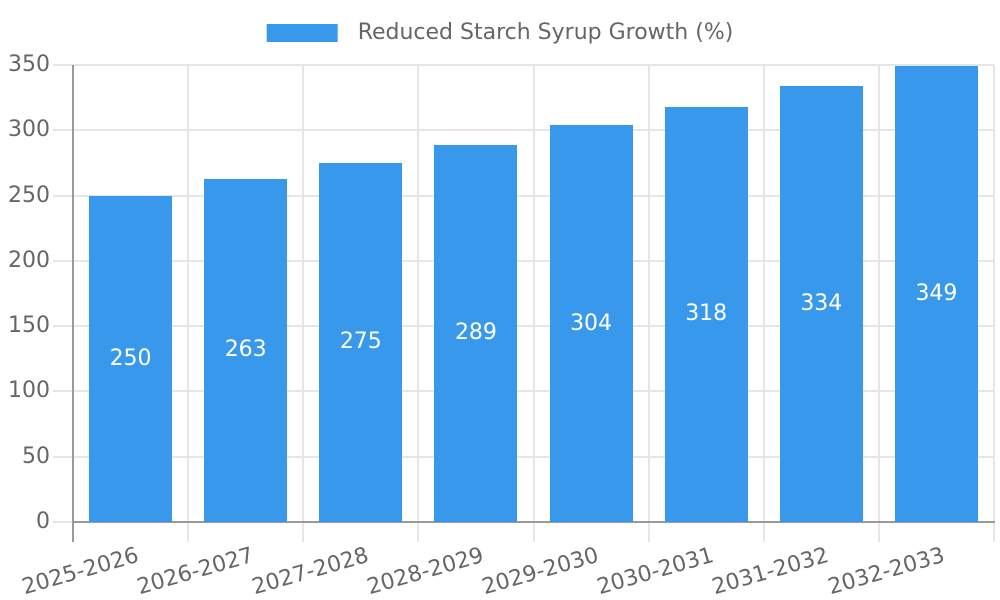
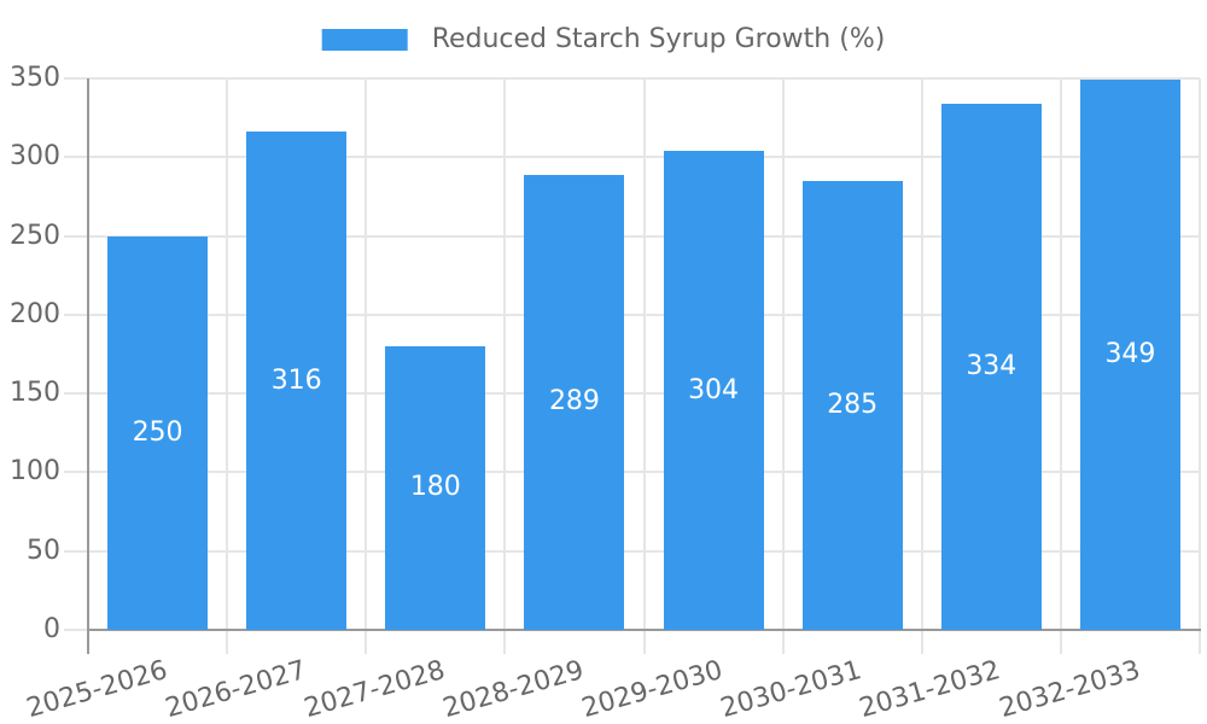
2026-2027: 263 -> 316
2027-2028: 275 -> 180
2030-2031: 318 -> 285
